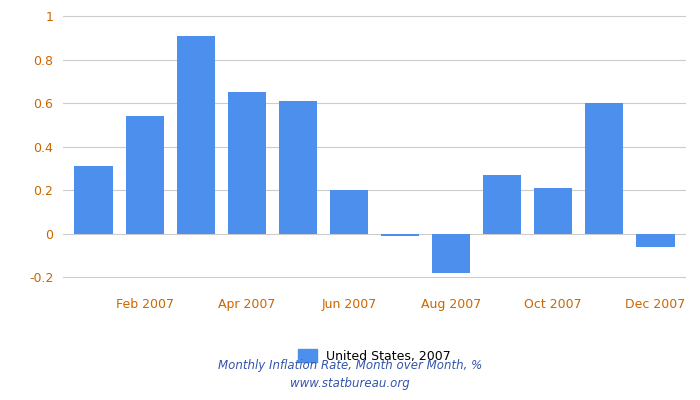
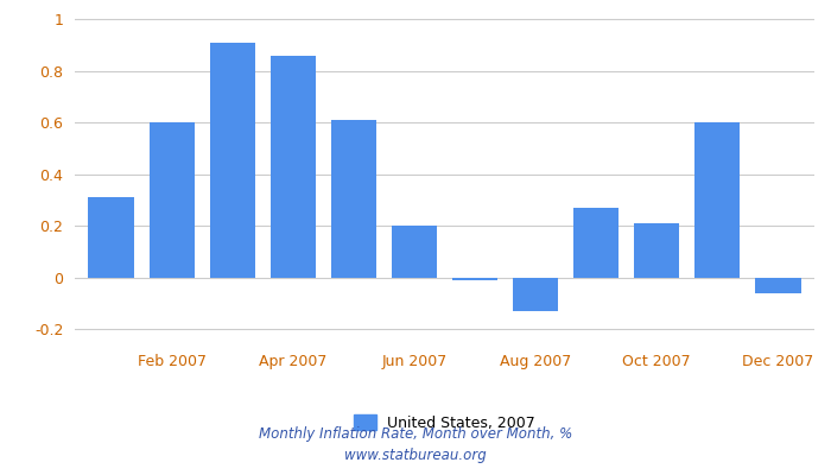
Feb 2007: 0.54 -> 0.60
Apr 2007: 0.65 -> 0.86
Aug 2007: -0.18 -> -0.13
